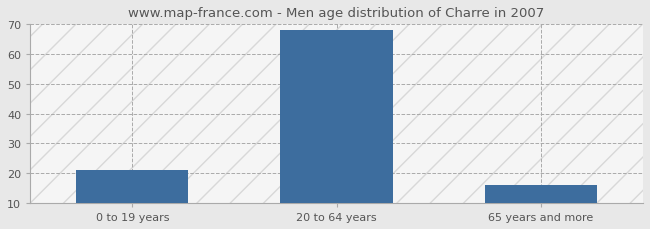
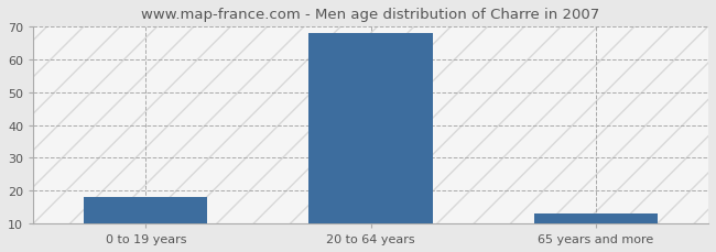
0 to 19 years: 21 -> 18
65 years and more: 16 -> 13
